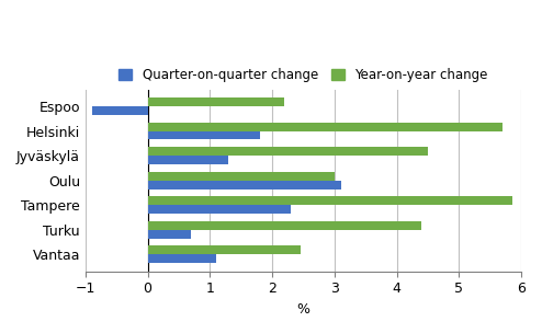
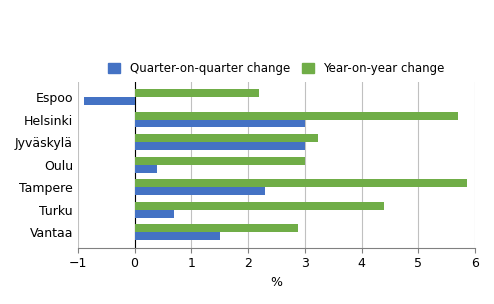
Quarter-on-quarter change/Helsinki: 1.8 -> 3.0
Year-on-year change/Jyväskylä: 4.50 -> 3.24
Quarter-on-quarter change/Jyväskylä: 1.3 -> 3.0
Quarter-on-quarter change/Oulu: 3.1 -> 0.4
Year-on-year change/Vantaa: 2.45 -> 2.88
Quarter-on-quarter change/Vantaa: 1.1 -> 1.5
